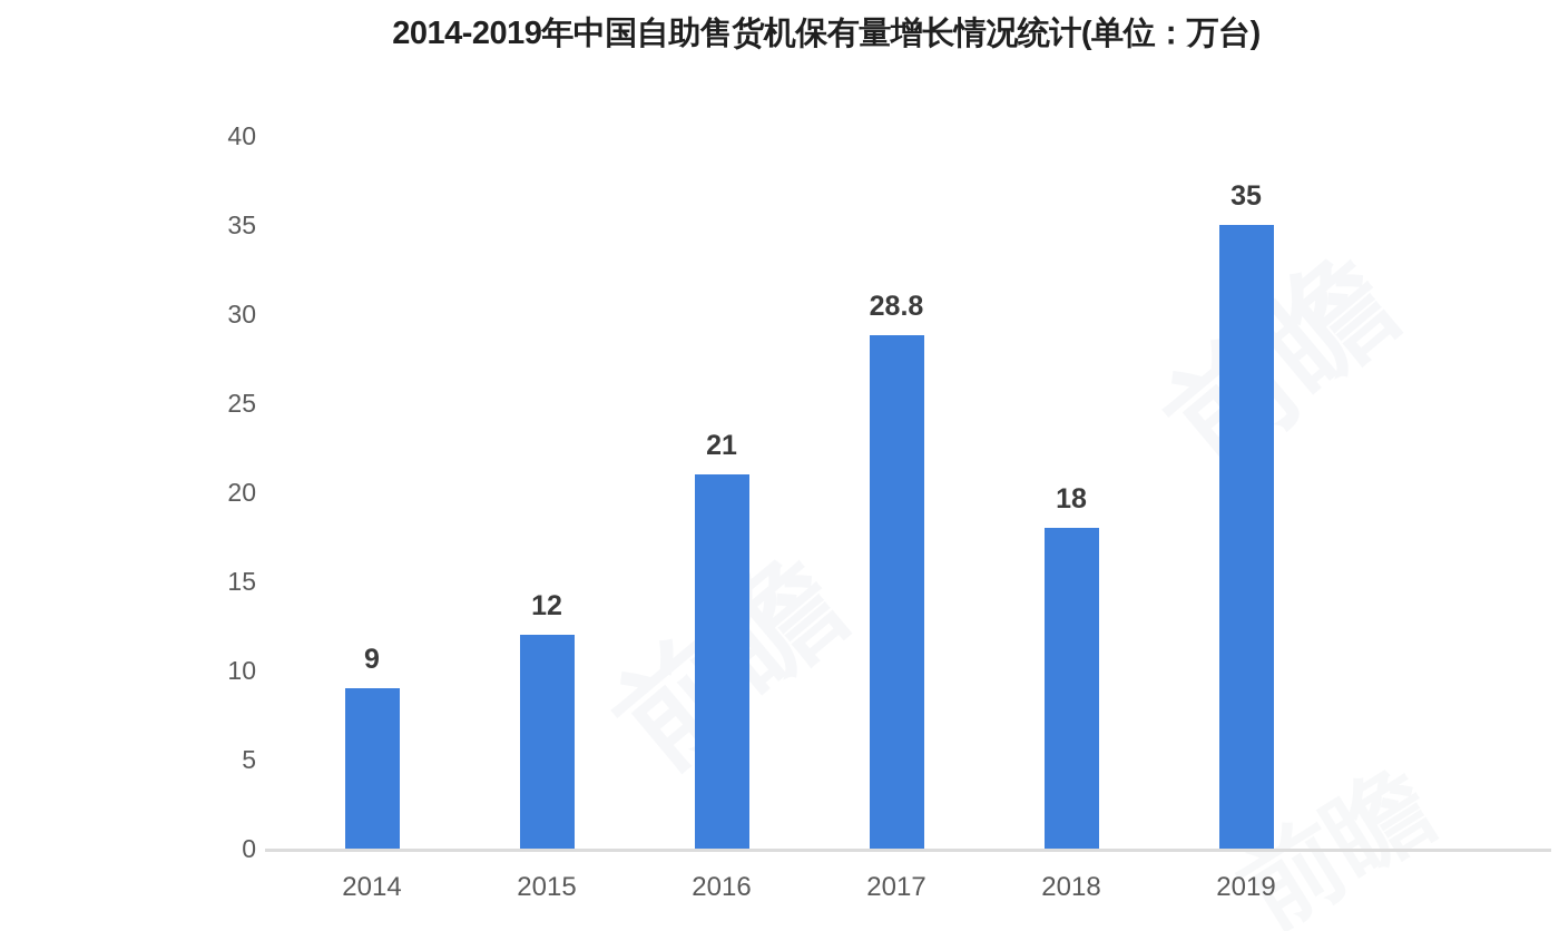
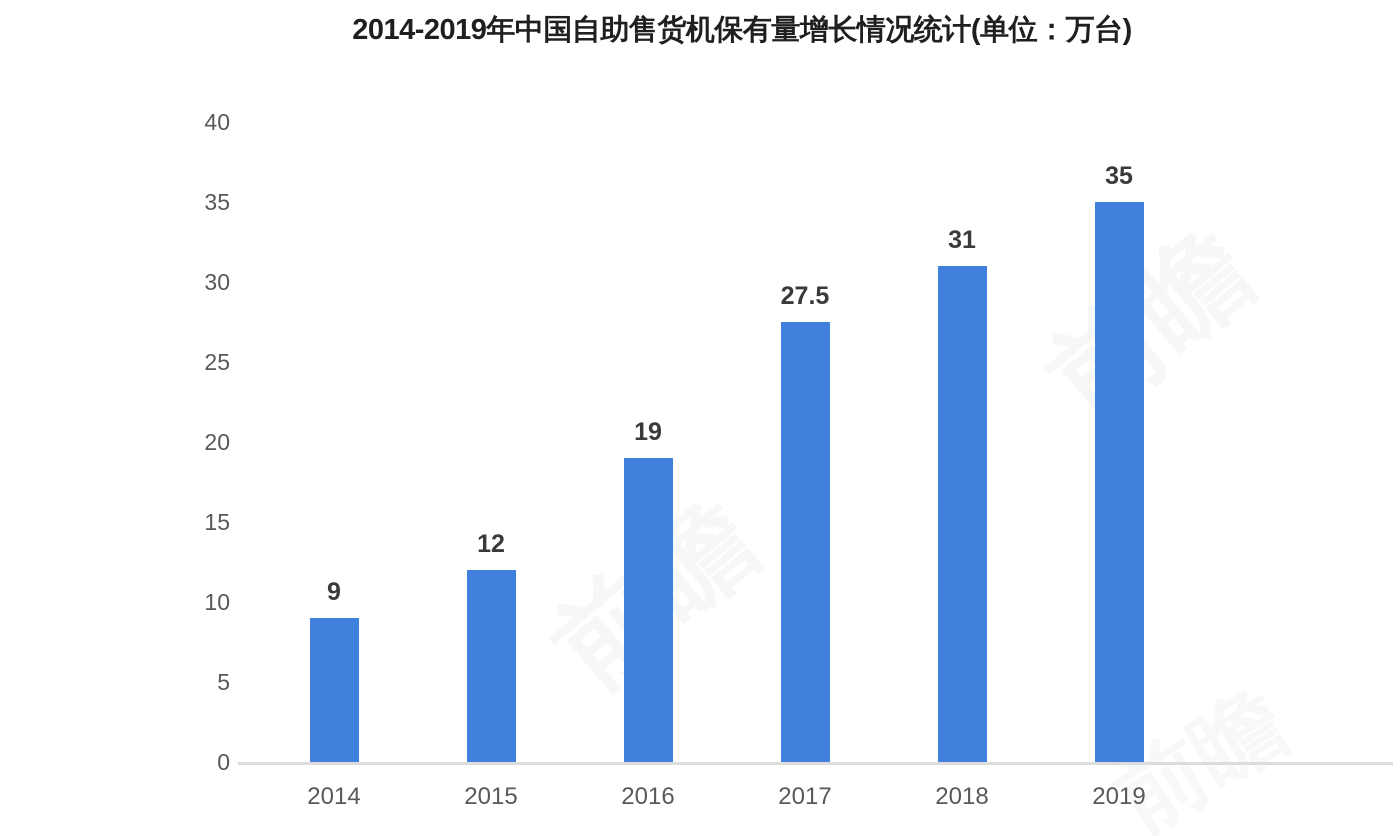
2016: 21 -> 19
2017: 28.8 -> 27.5
2018: 18 -> 31
